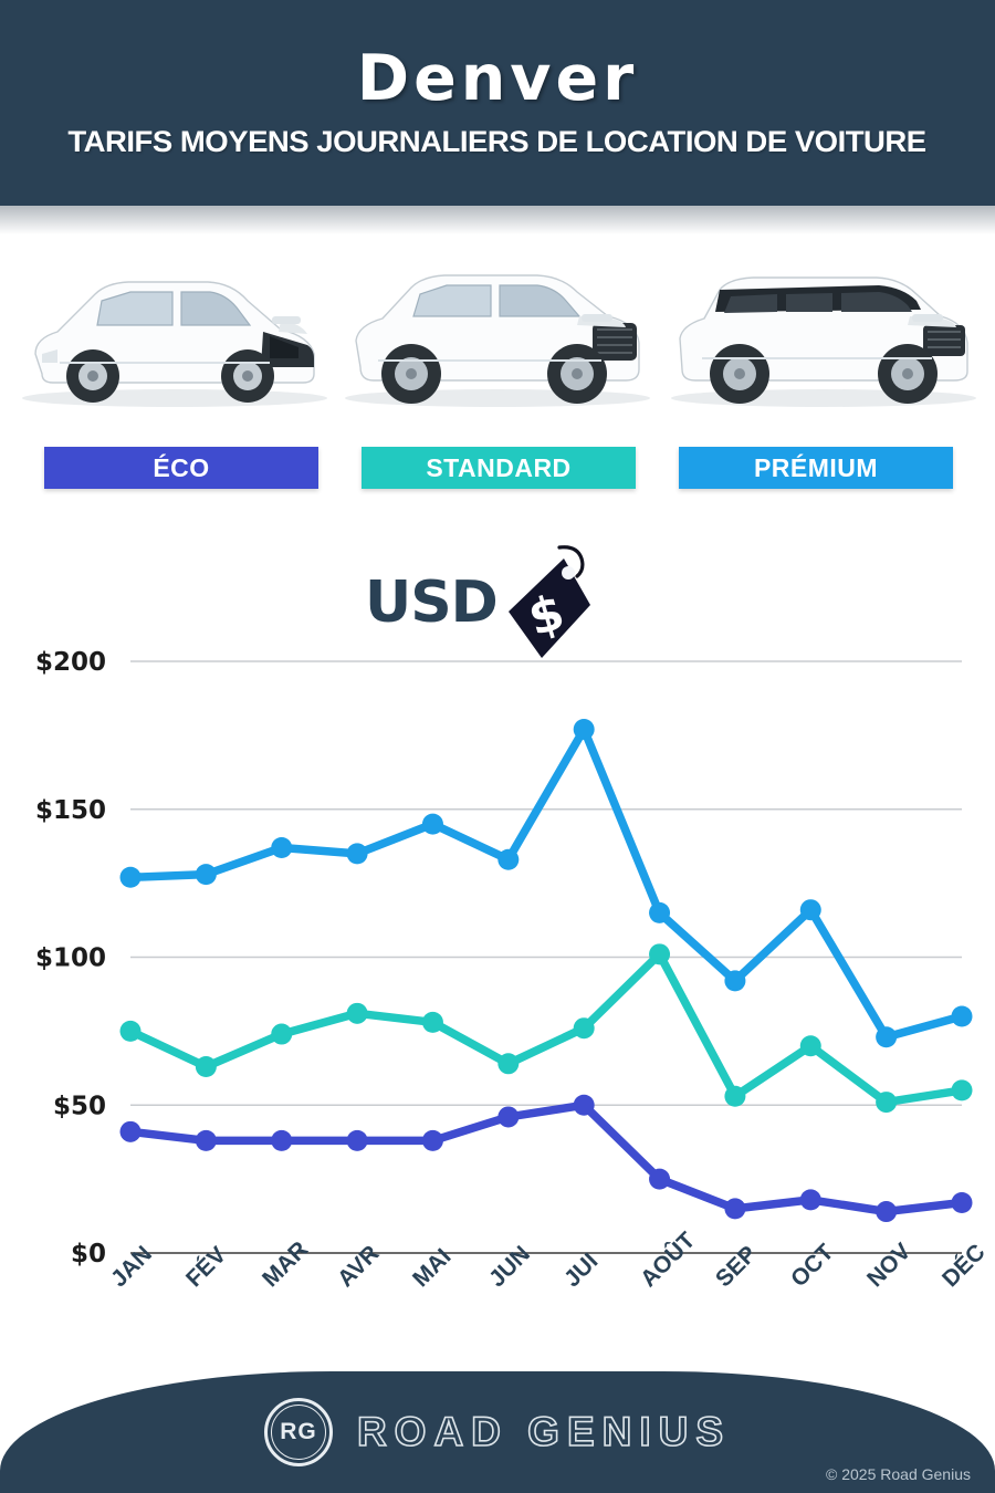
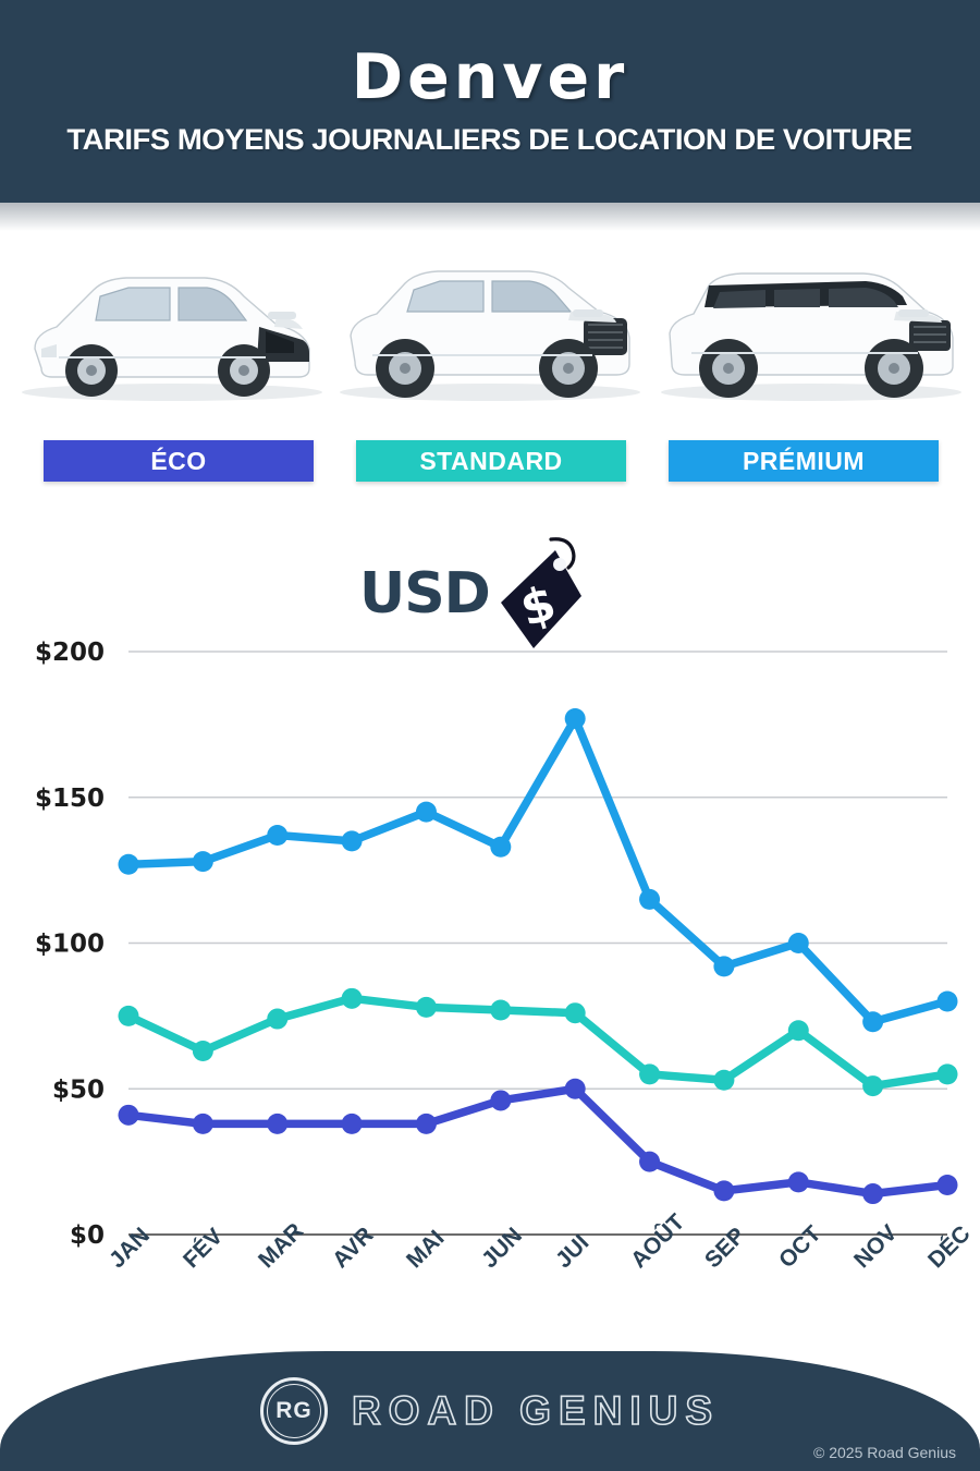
STANDARD/JUN: $64 -> $77
STANDARD/AOÛT: $101 -> $55
PRÉMIUM/OCT: $116 -> $100
